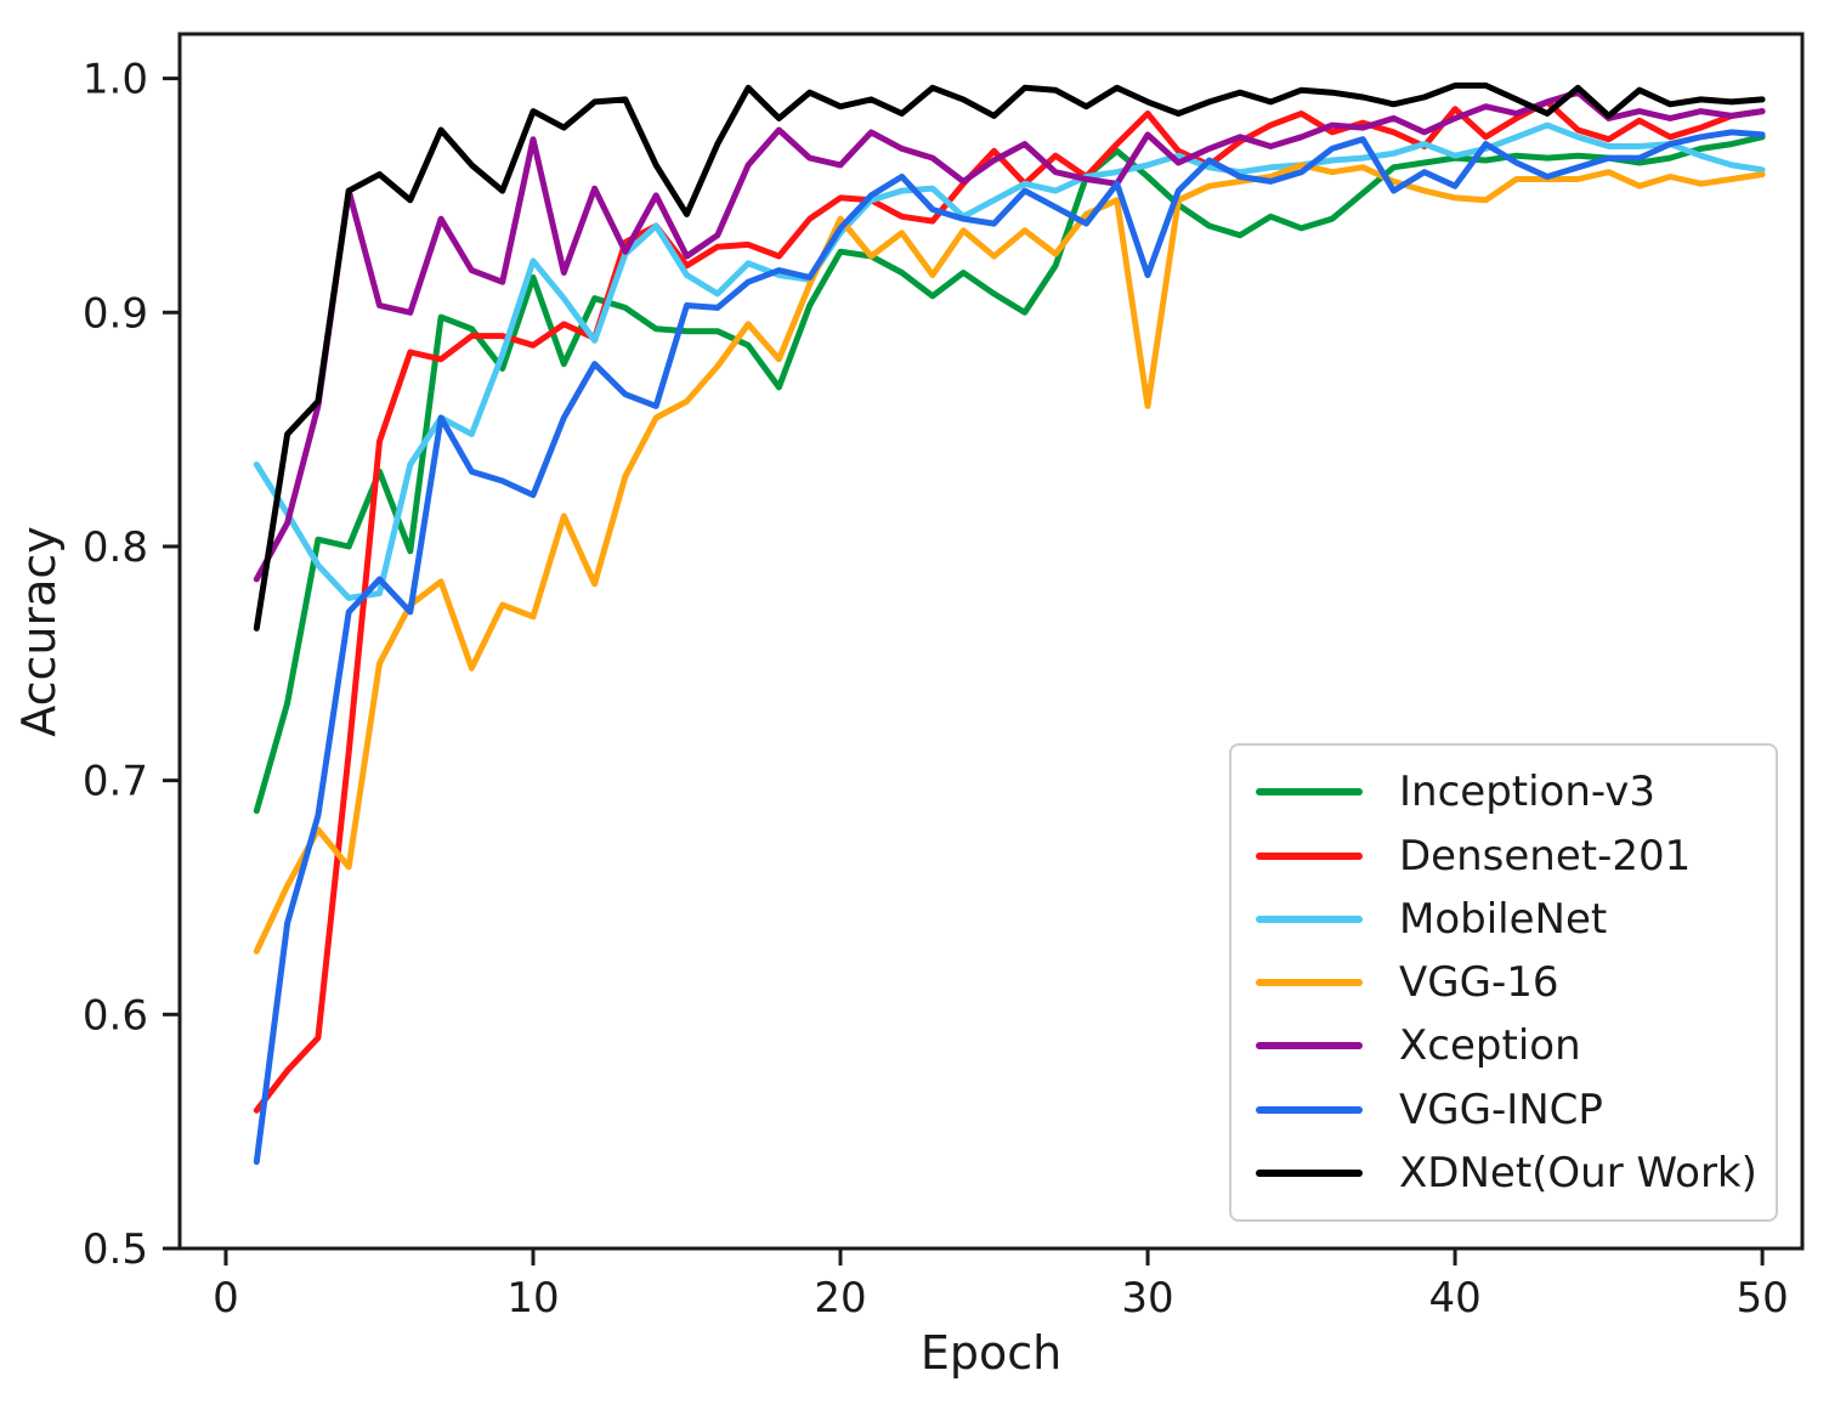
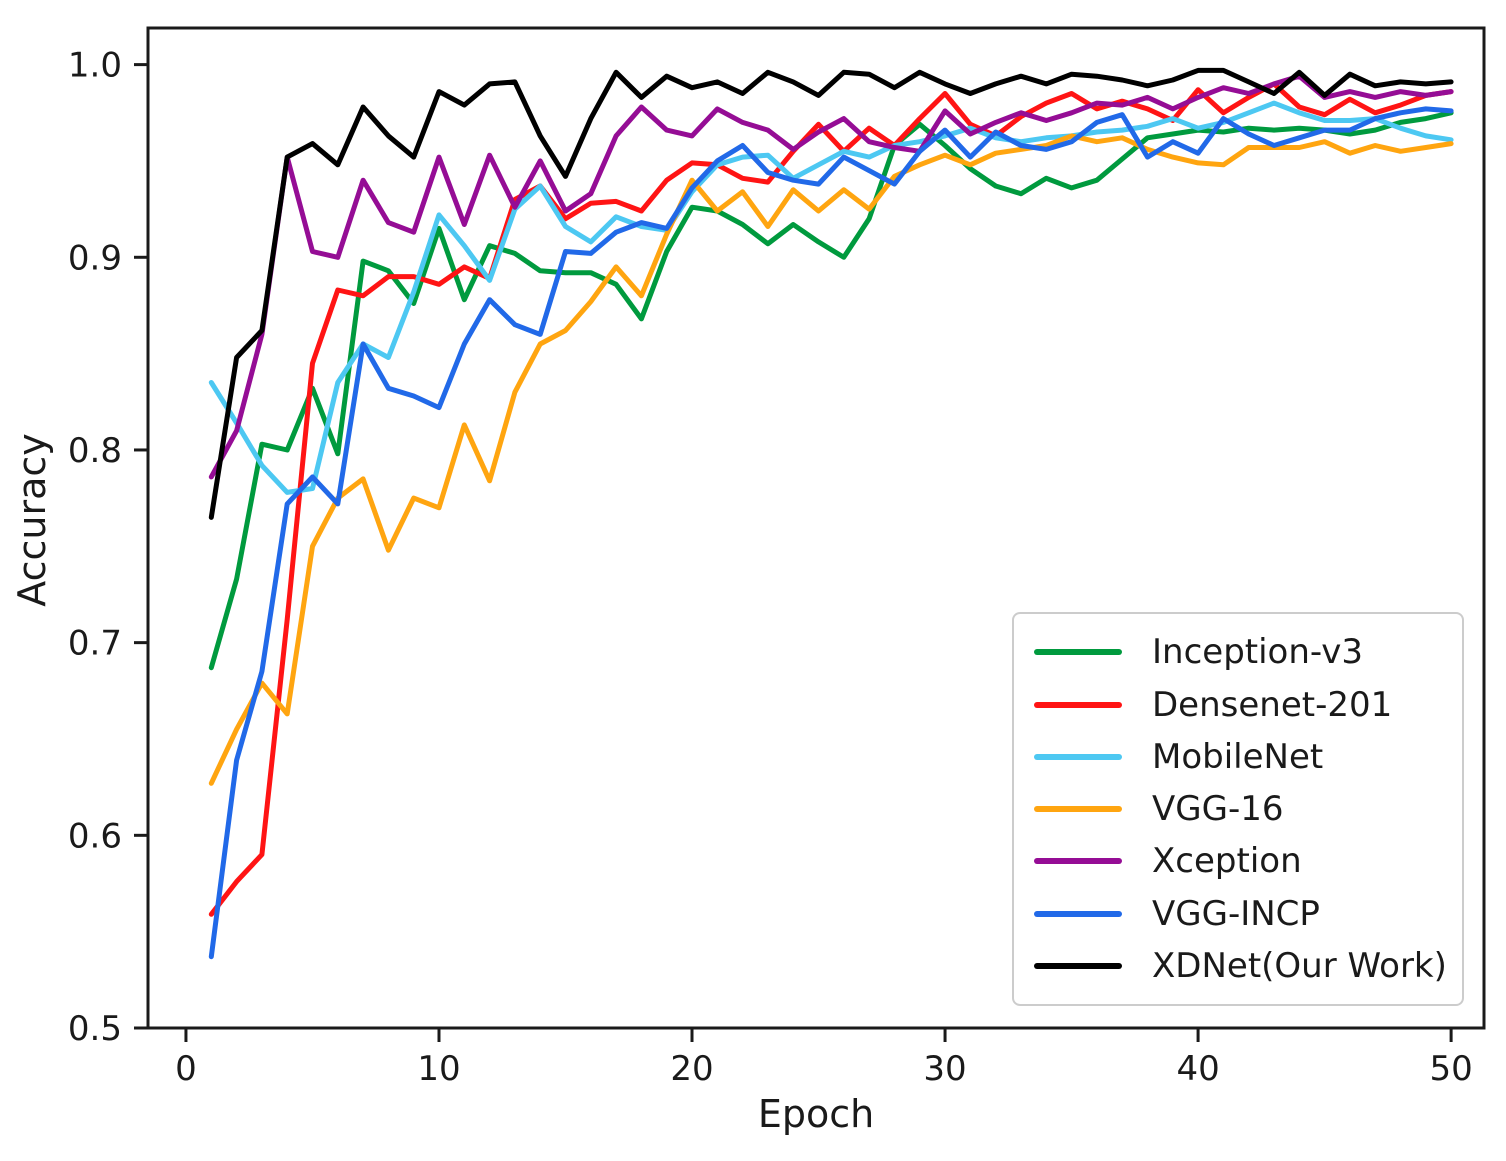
Xception/10: 0.974 -> 0.952
VGG-16/30: 0.860 -> 0.953
VGG-INCP/30: 0.916 -> 0.966
